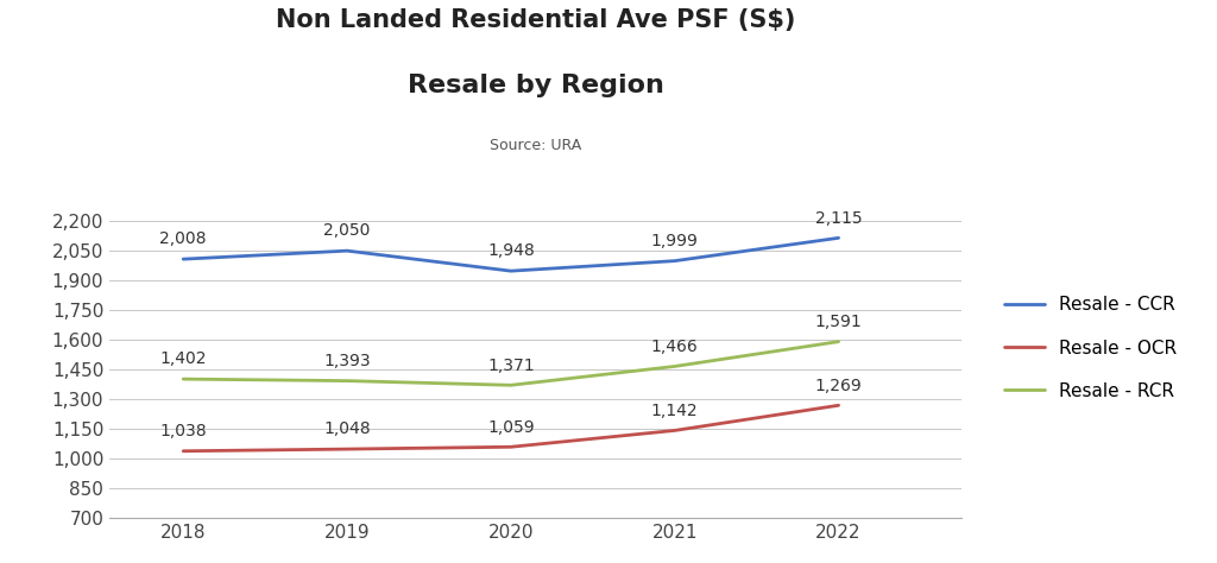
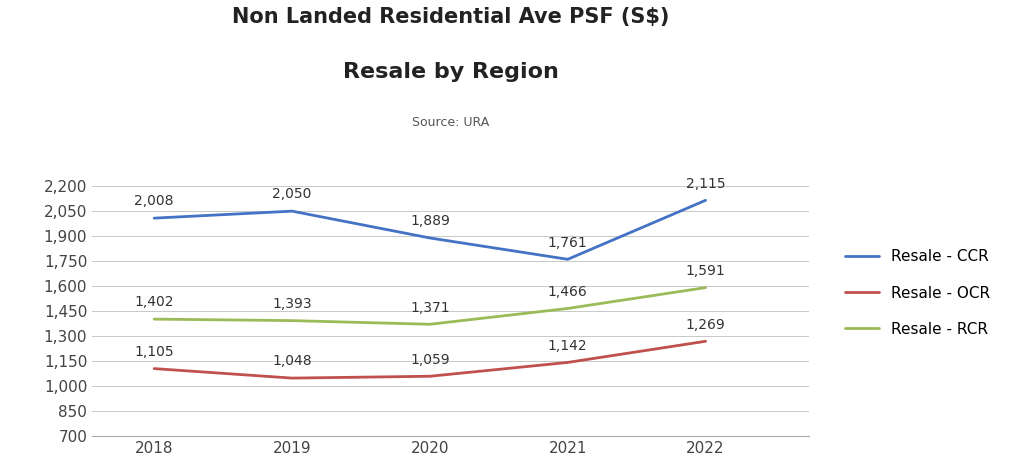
Resale - OCR/2018: 1,038 -> 1,105
Resale - CCR/2020: 1,948 -> 1,889
Resale - CCR/2021: 1,999 -> 1,761
